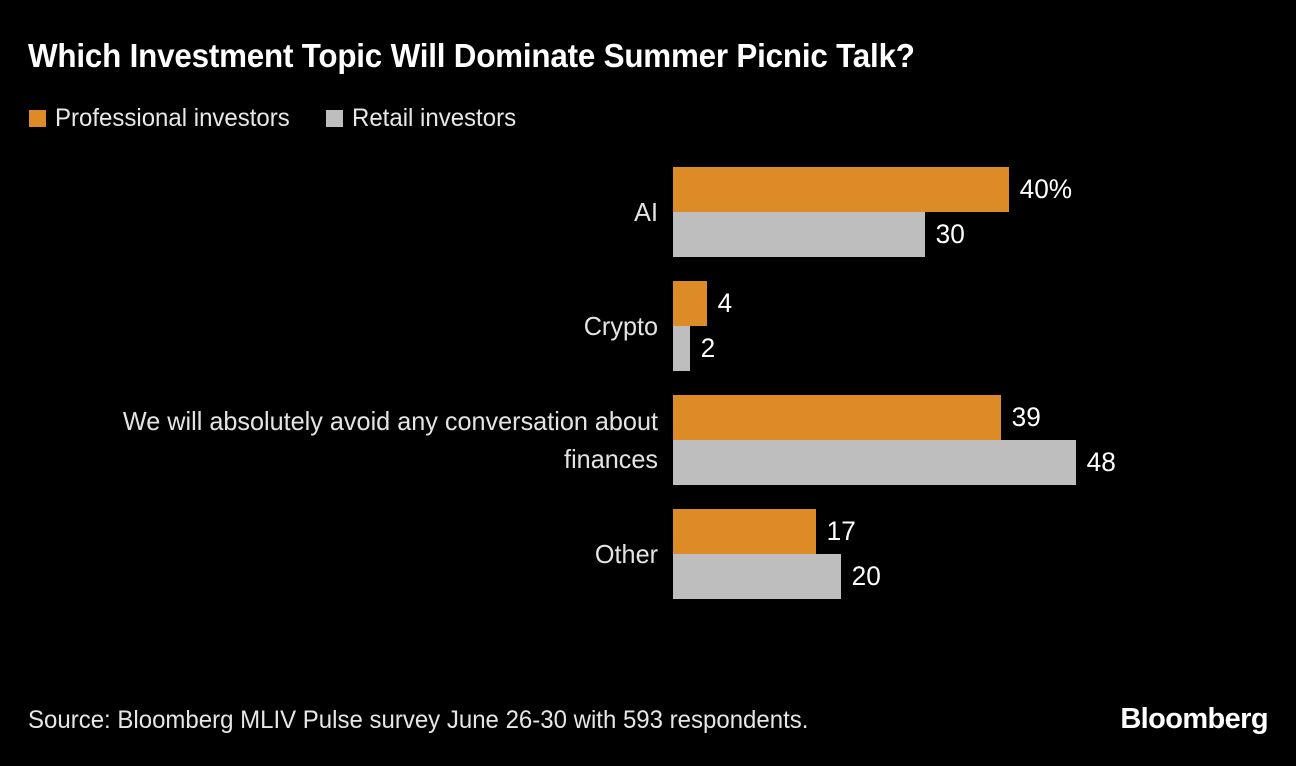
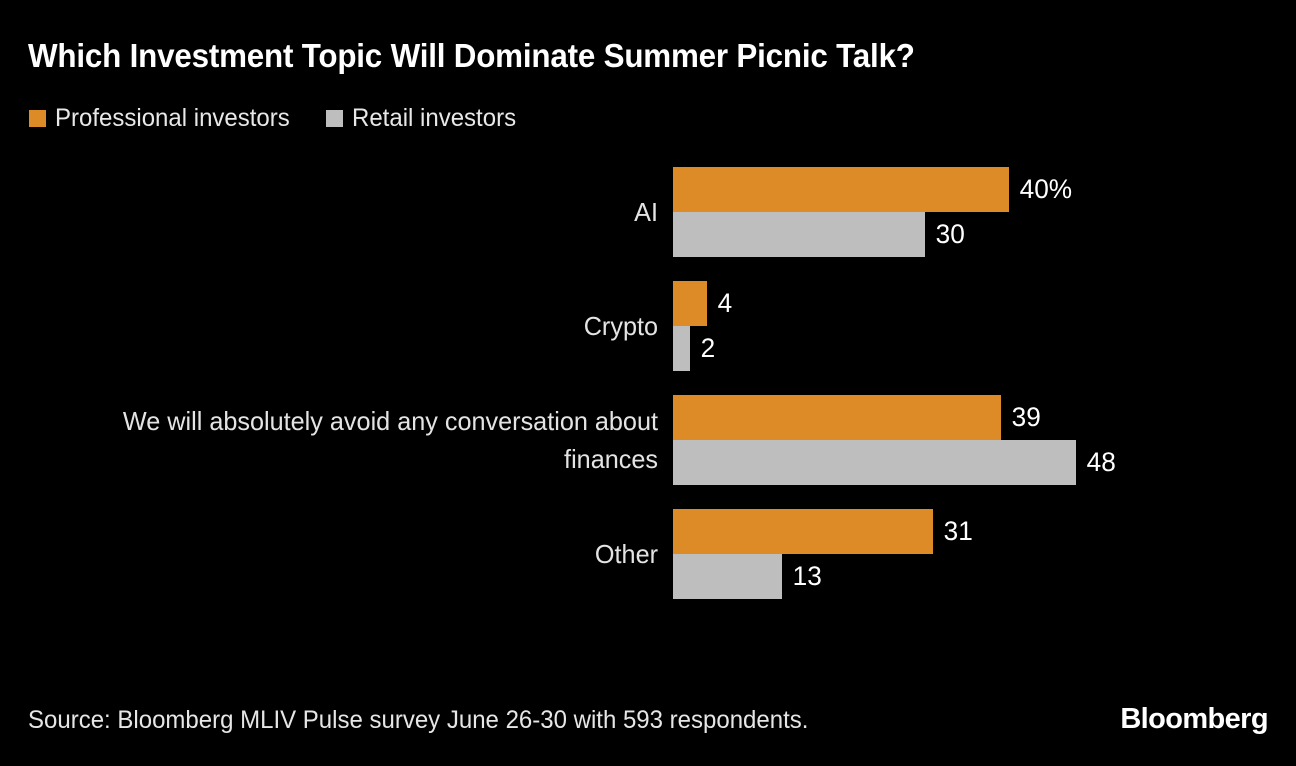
Professional investors/Other: 17 -> 31
Retail investors/Other: 20 -> 13
